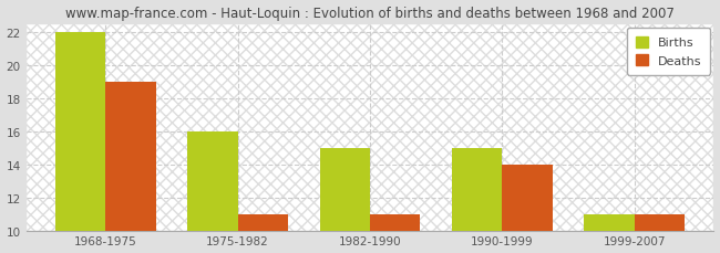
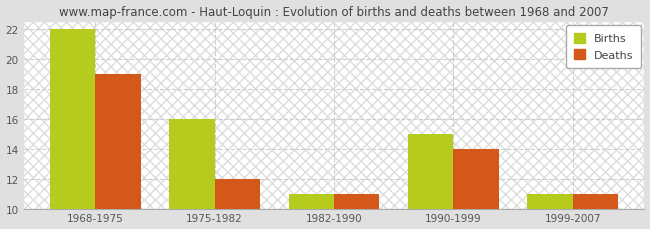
Deaths/1975-1982: 11 -> 12
Births/1982-1990: 15 -> 11
